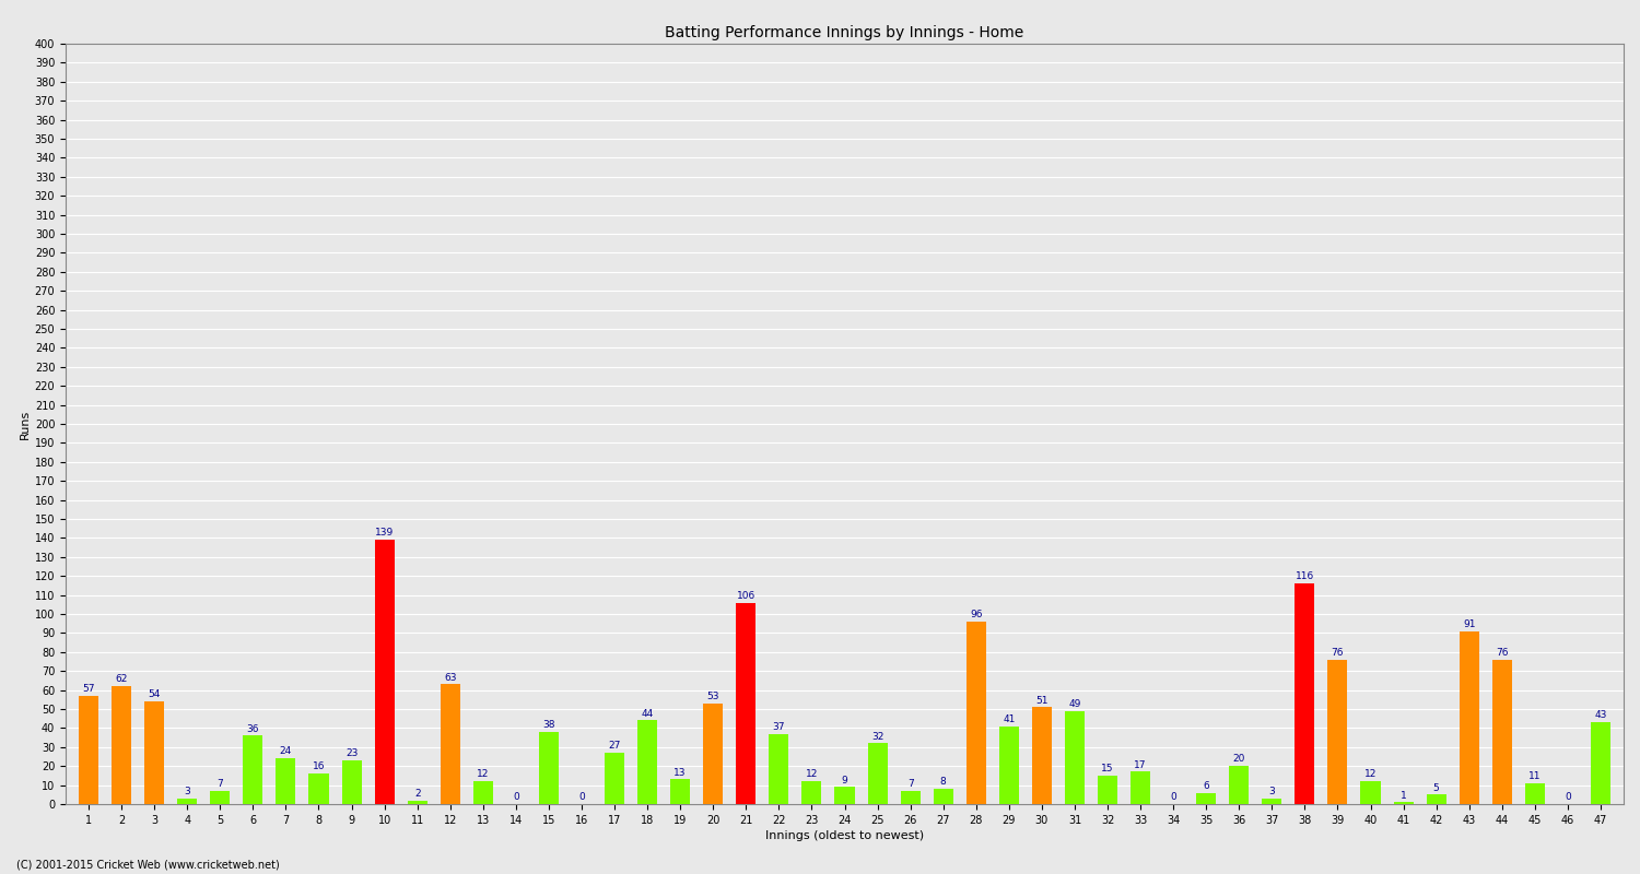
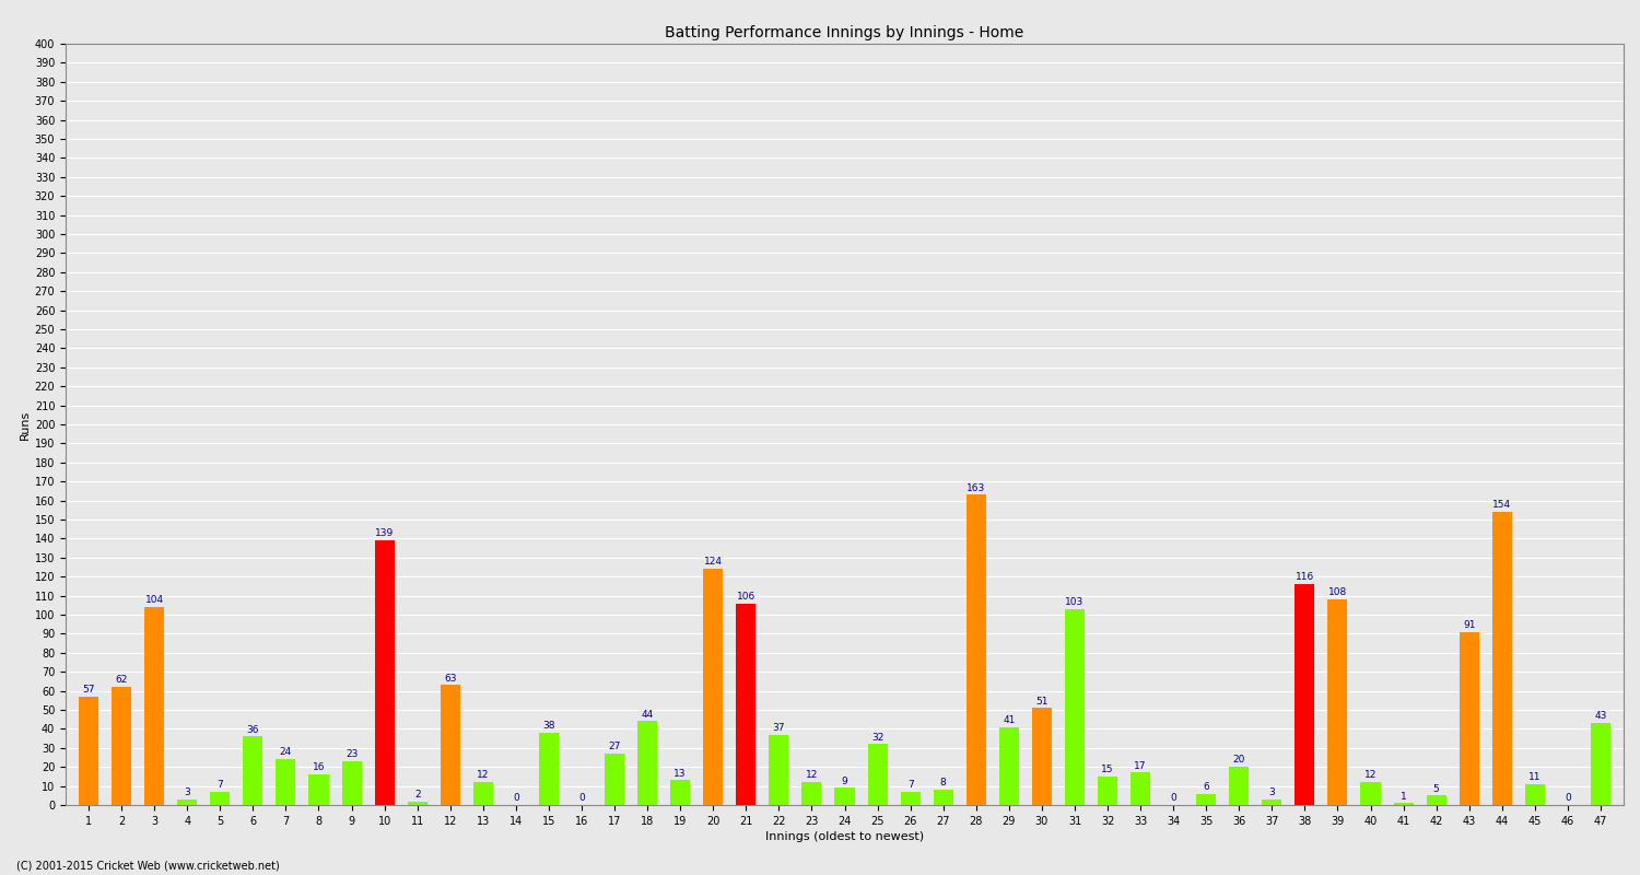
3: 54 -> 104
20: 53 -> 124
28: 96 -> 163
31: 49 -> 103
39: 76 -> 108
44: 76 -> 154
